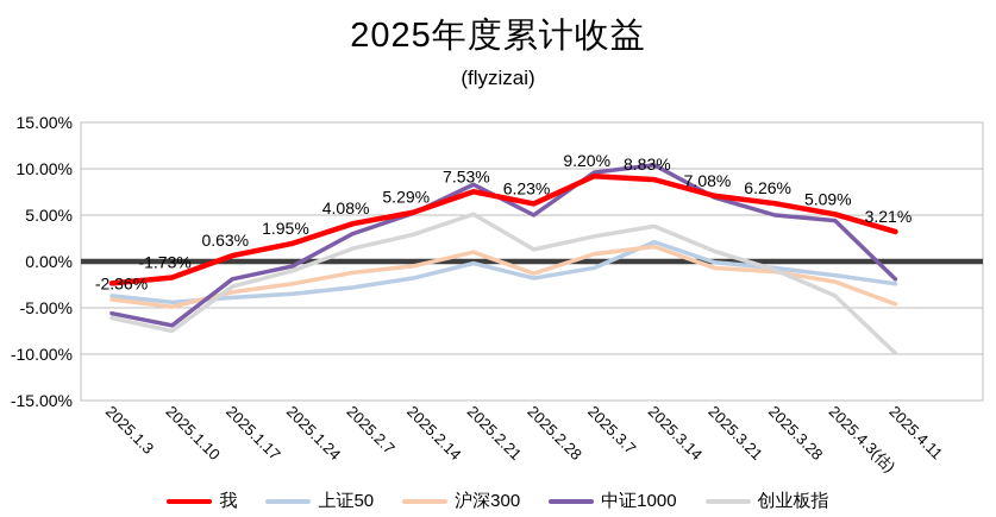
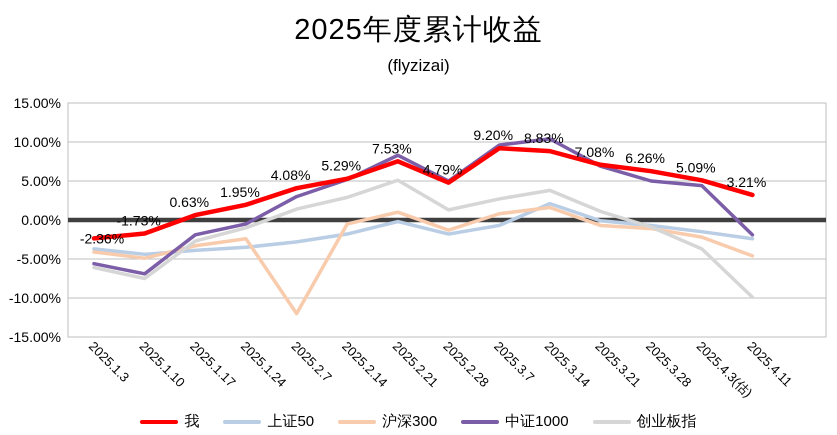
沪深300/2025.2.7: -1% -> -12%
我/2025.2.28: 6.23% -> 4.79%
